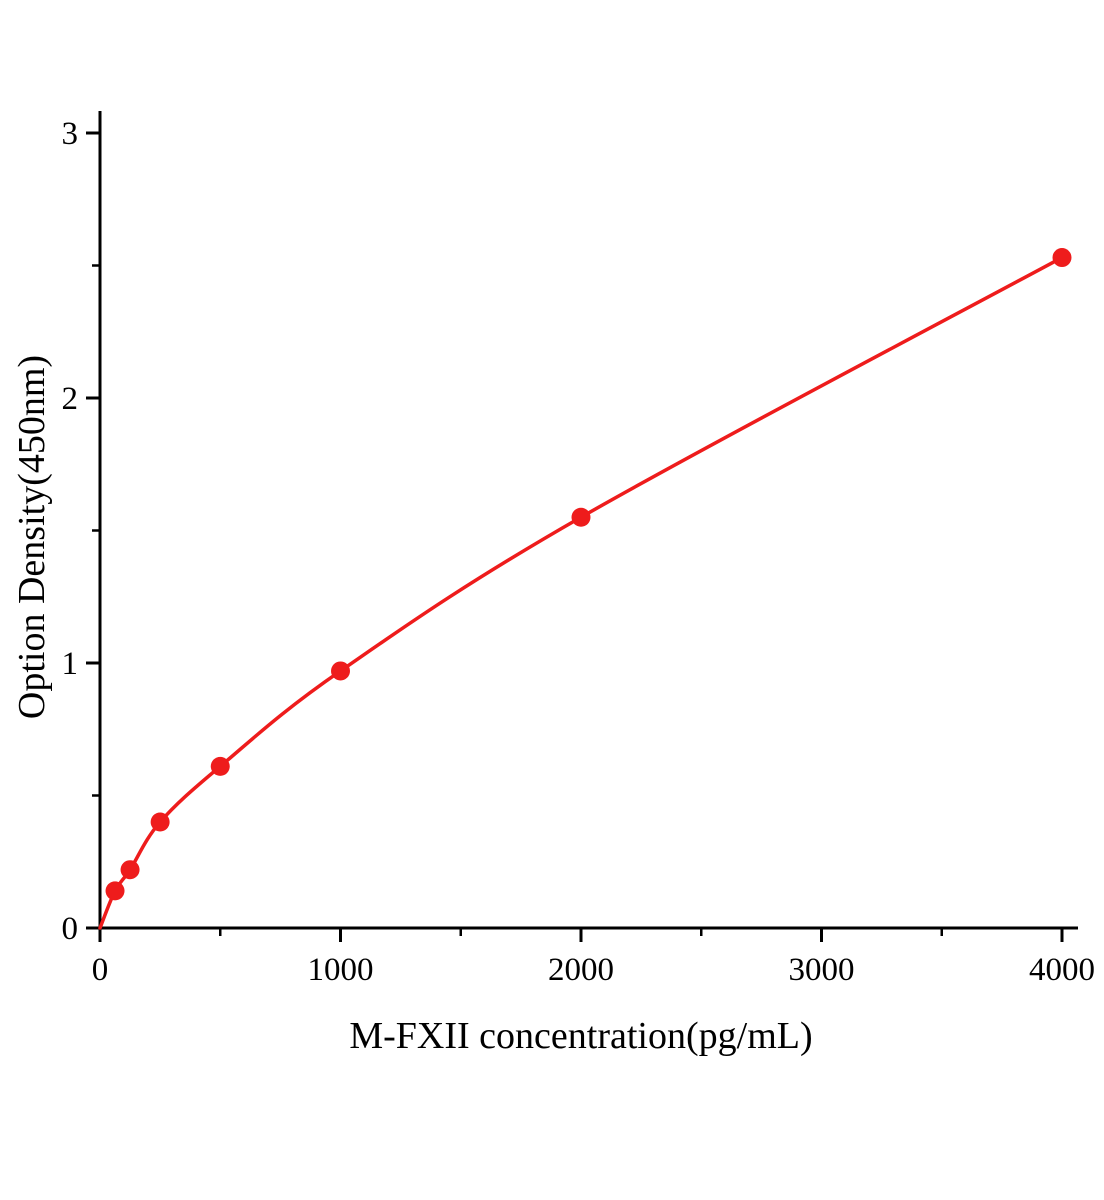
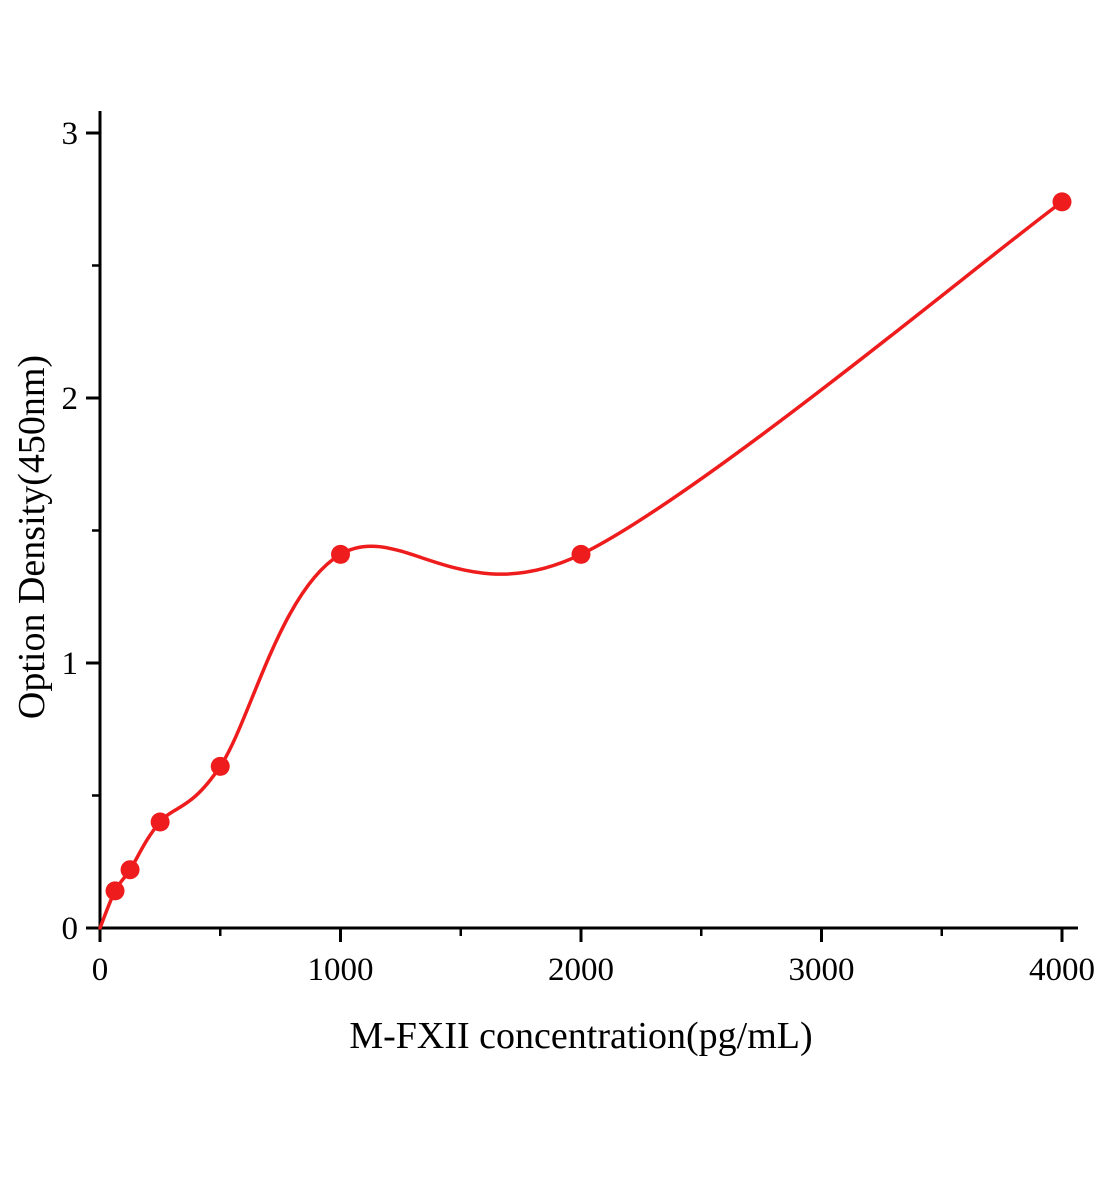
1000: 0.97 -> 1.41
2000: 1.55 -> 1.41
4000: 2.53 -> 2.74
